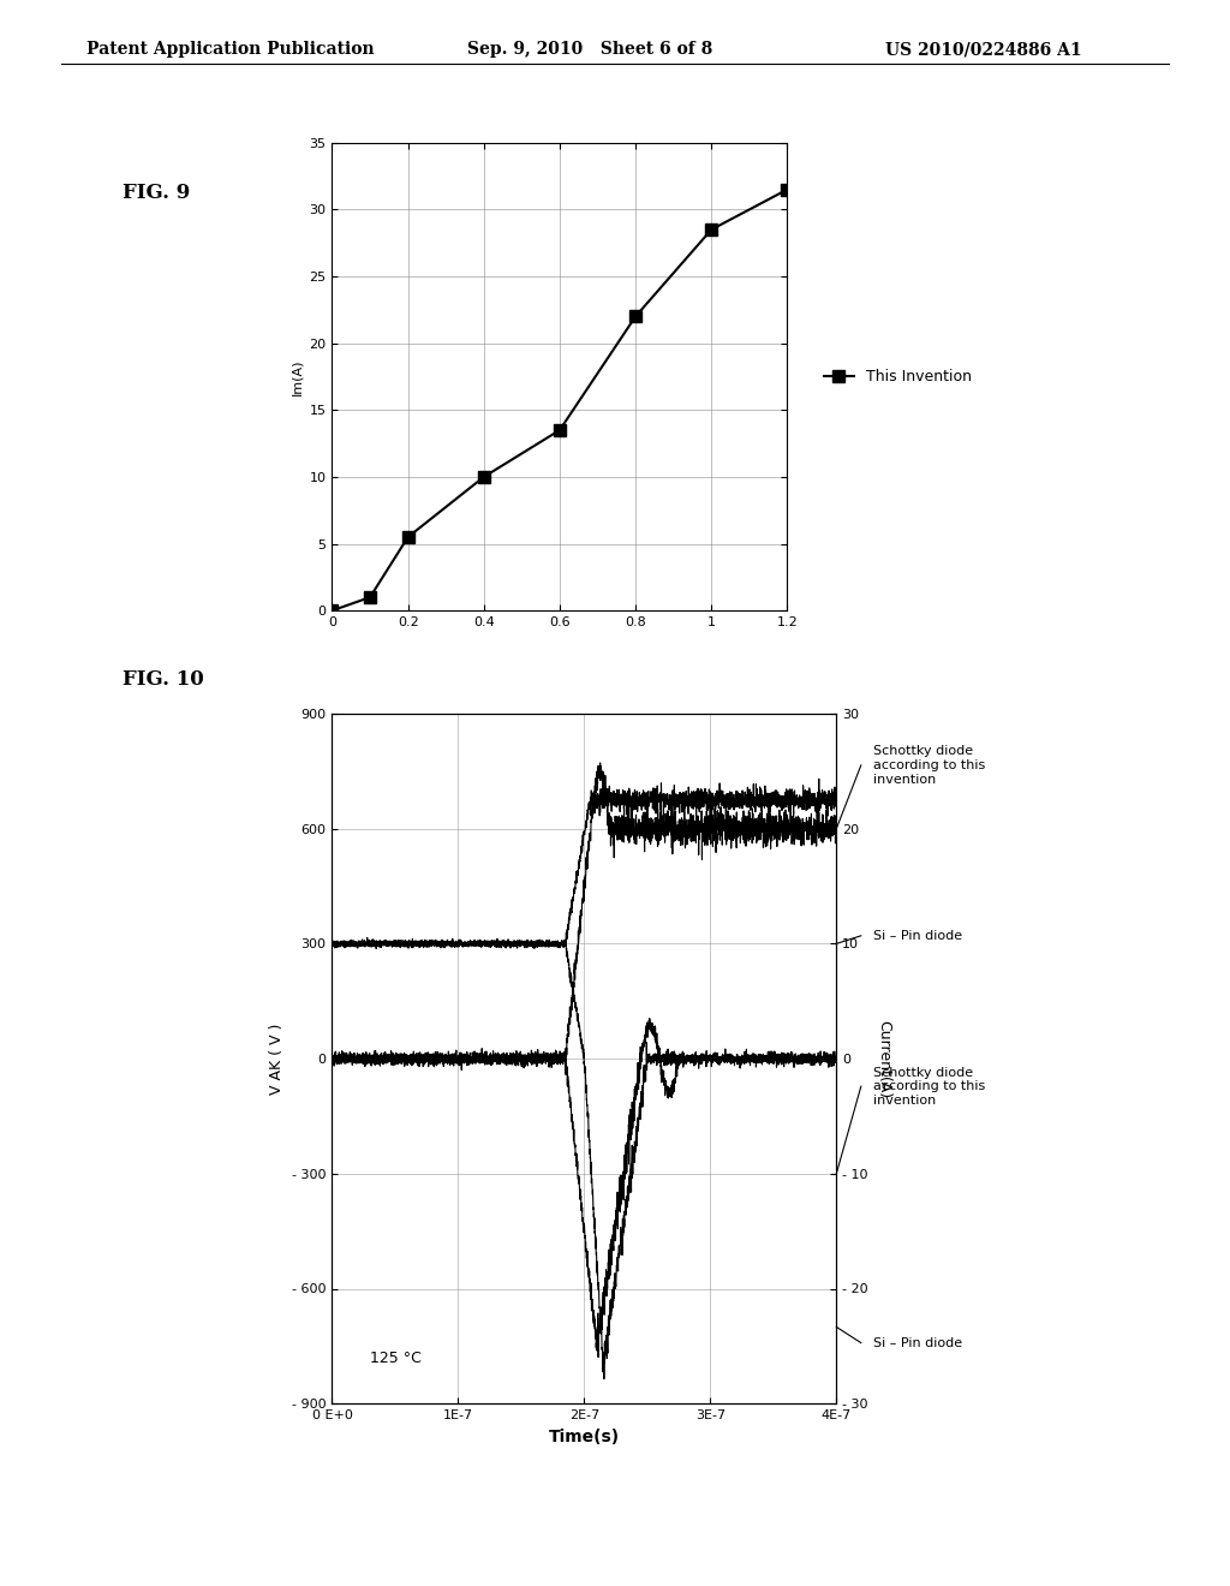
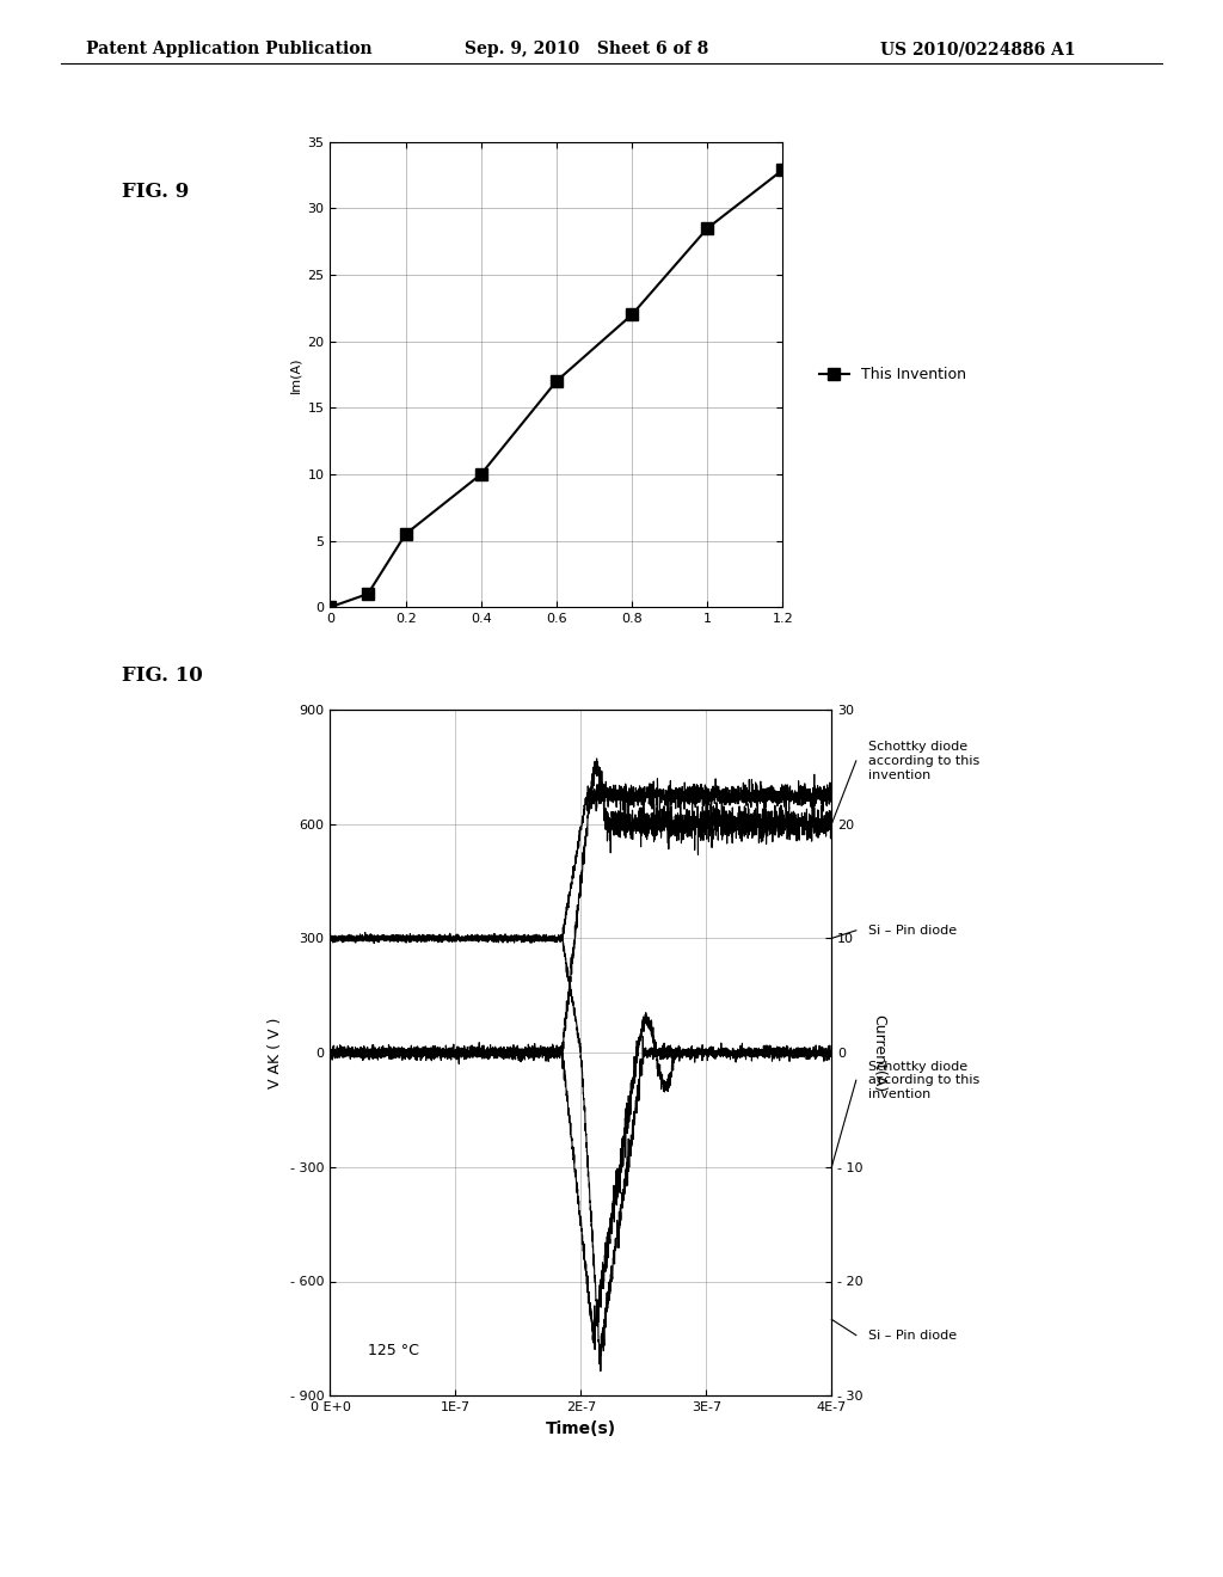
0.6: 13.5 -> 17.0
1.2: 31.5 -> 32.9
